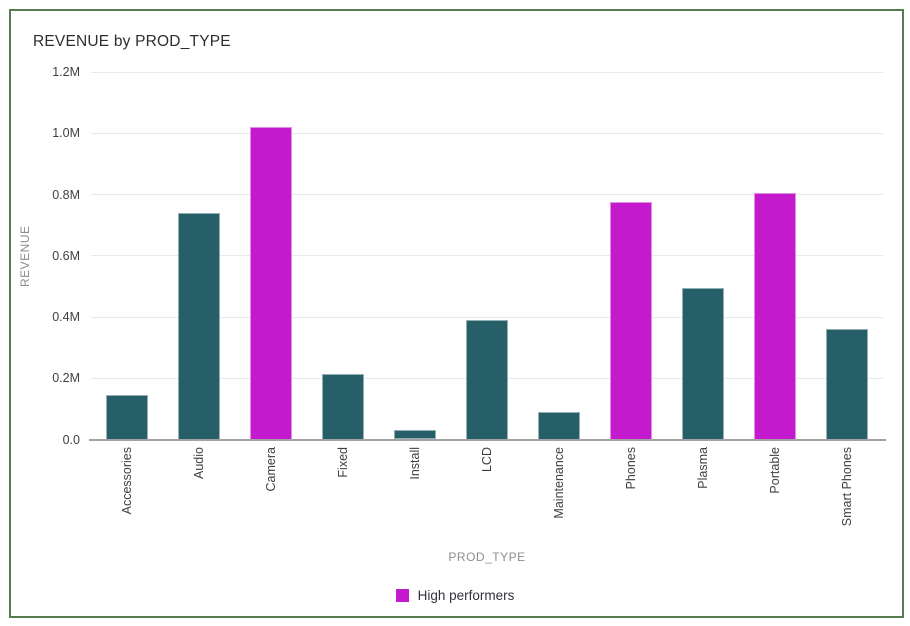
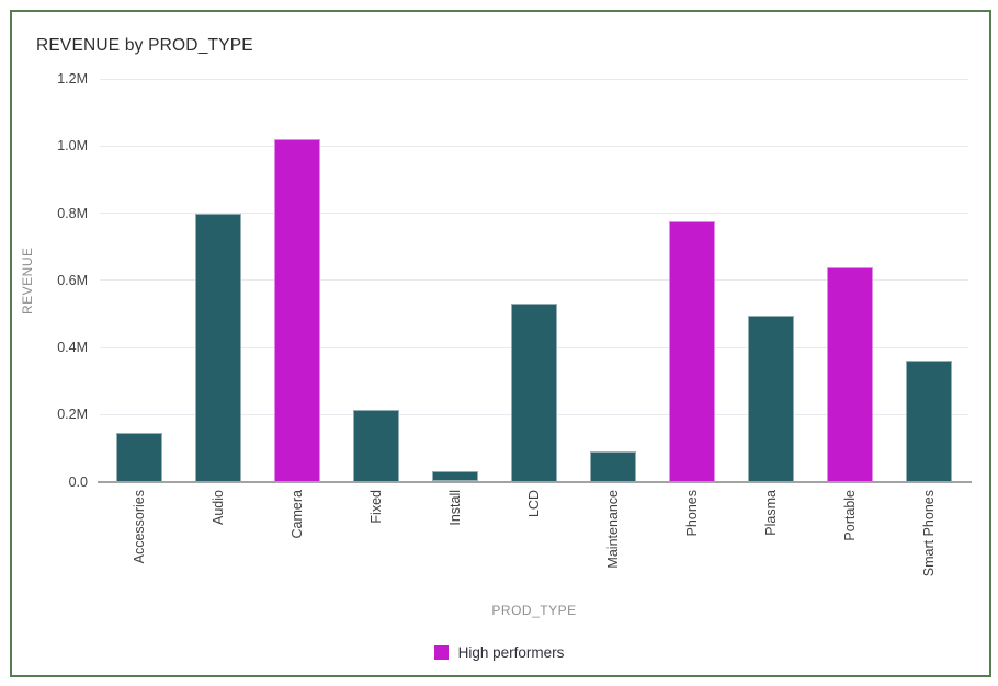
Audio: 0.74M -> 0.80M
LCD: 0.39M -> 0.53M
Portable: 0.81M -> 0.64M
